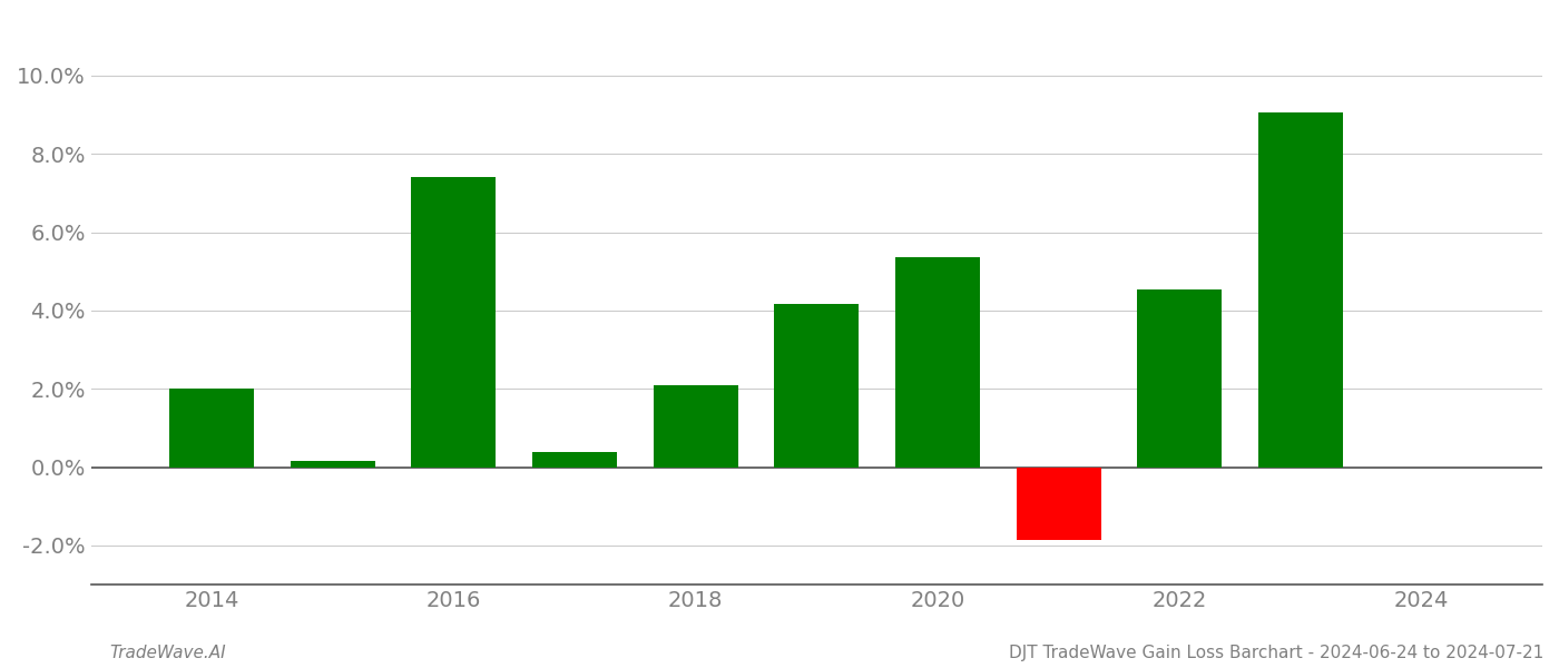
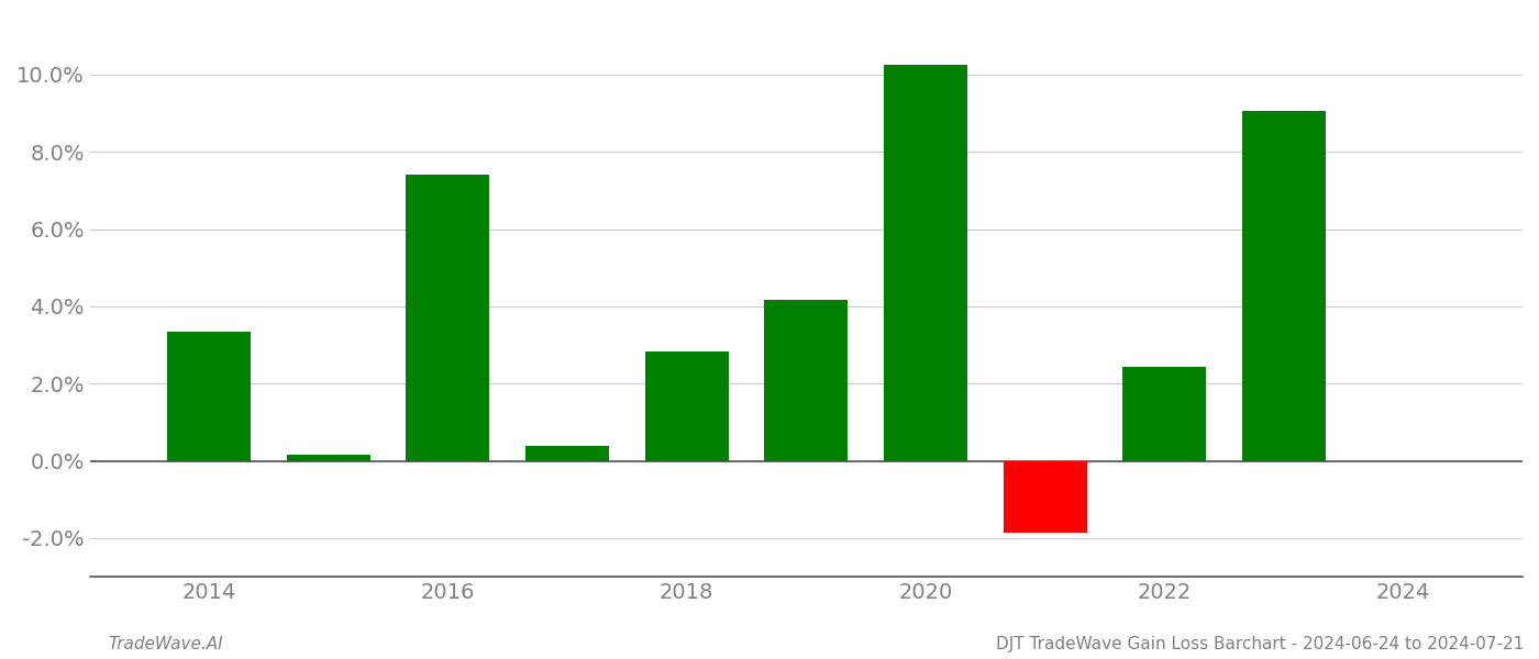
2014: 2.00% -> 3.35%
2018: 2.10% -> 2.82%
2020: 5.35% -> 10.25%
2022: 4.55% -> 2.42%
